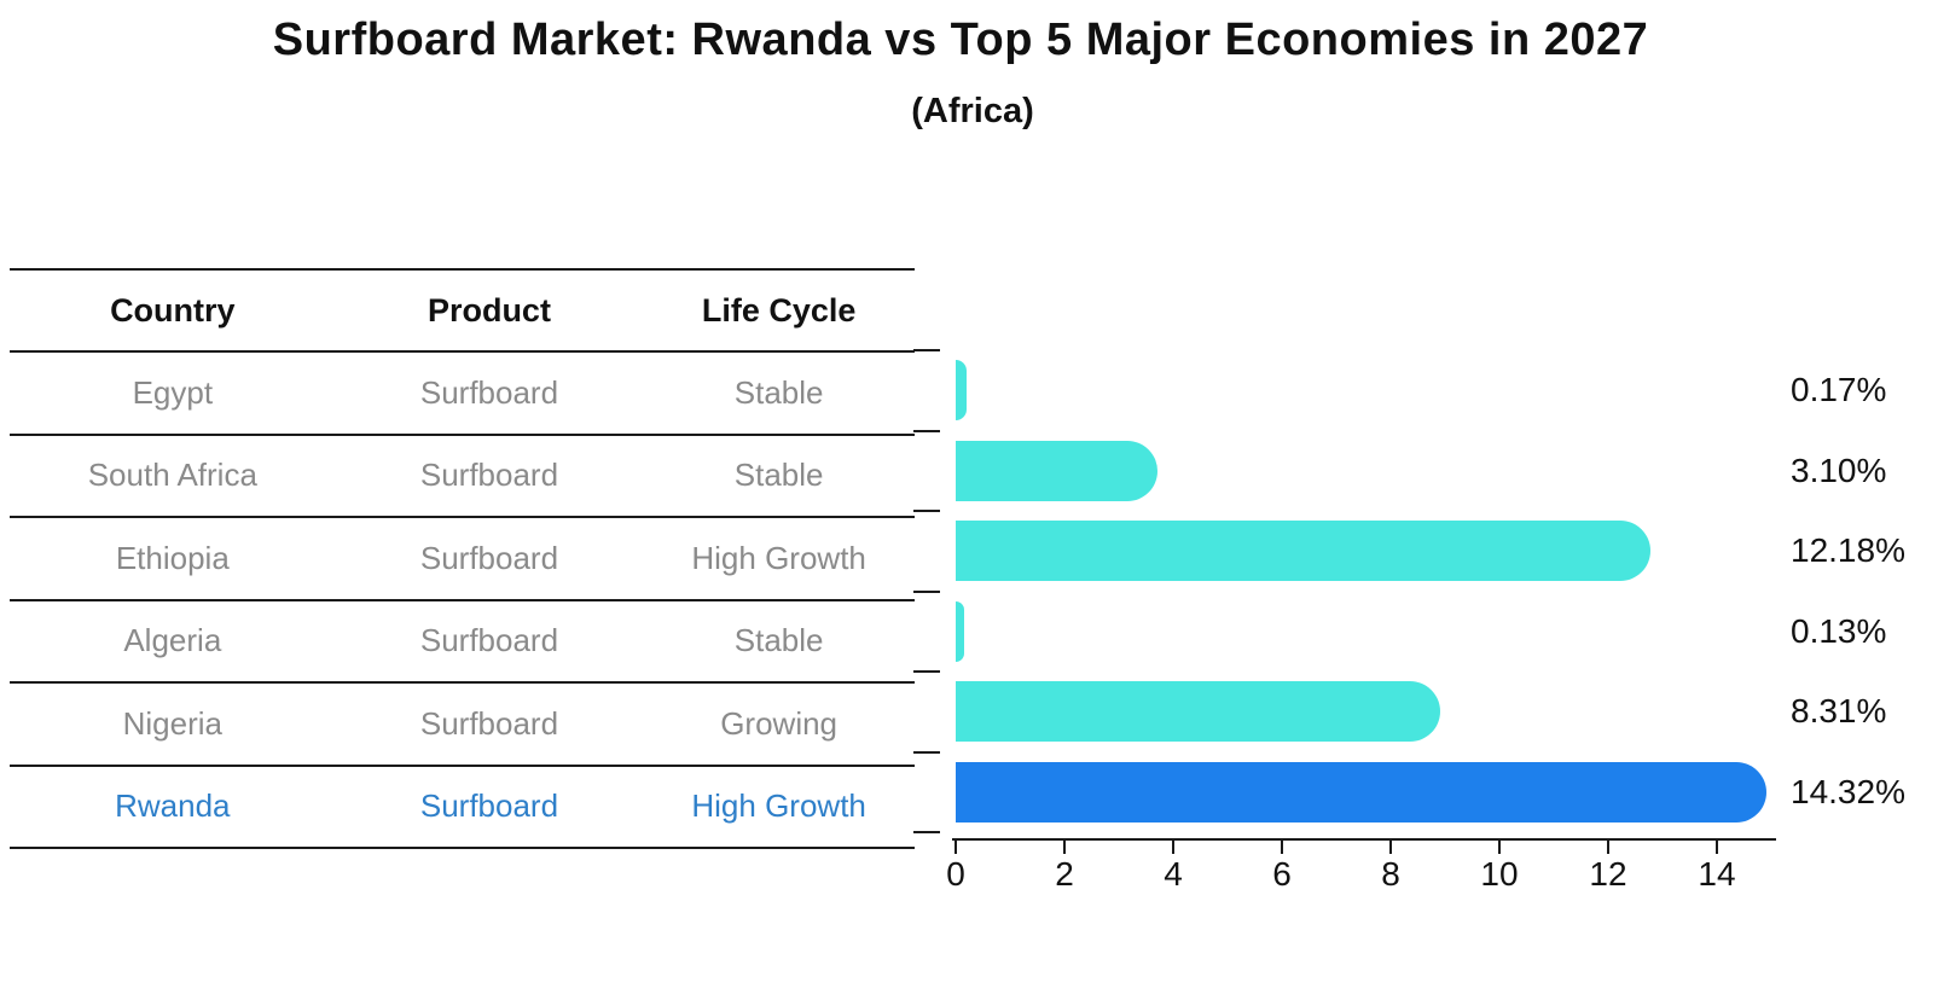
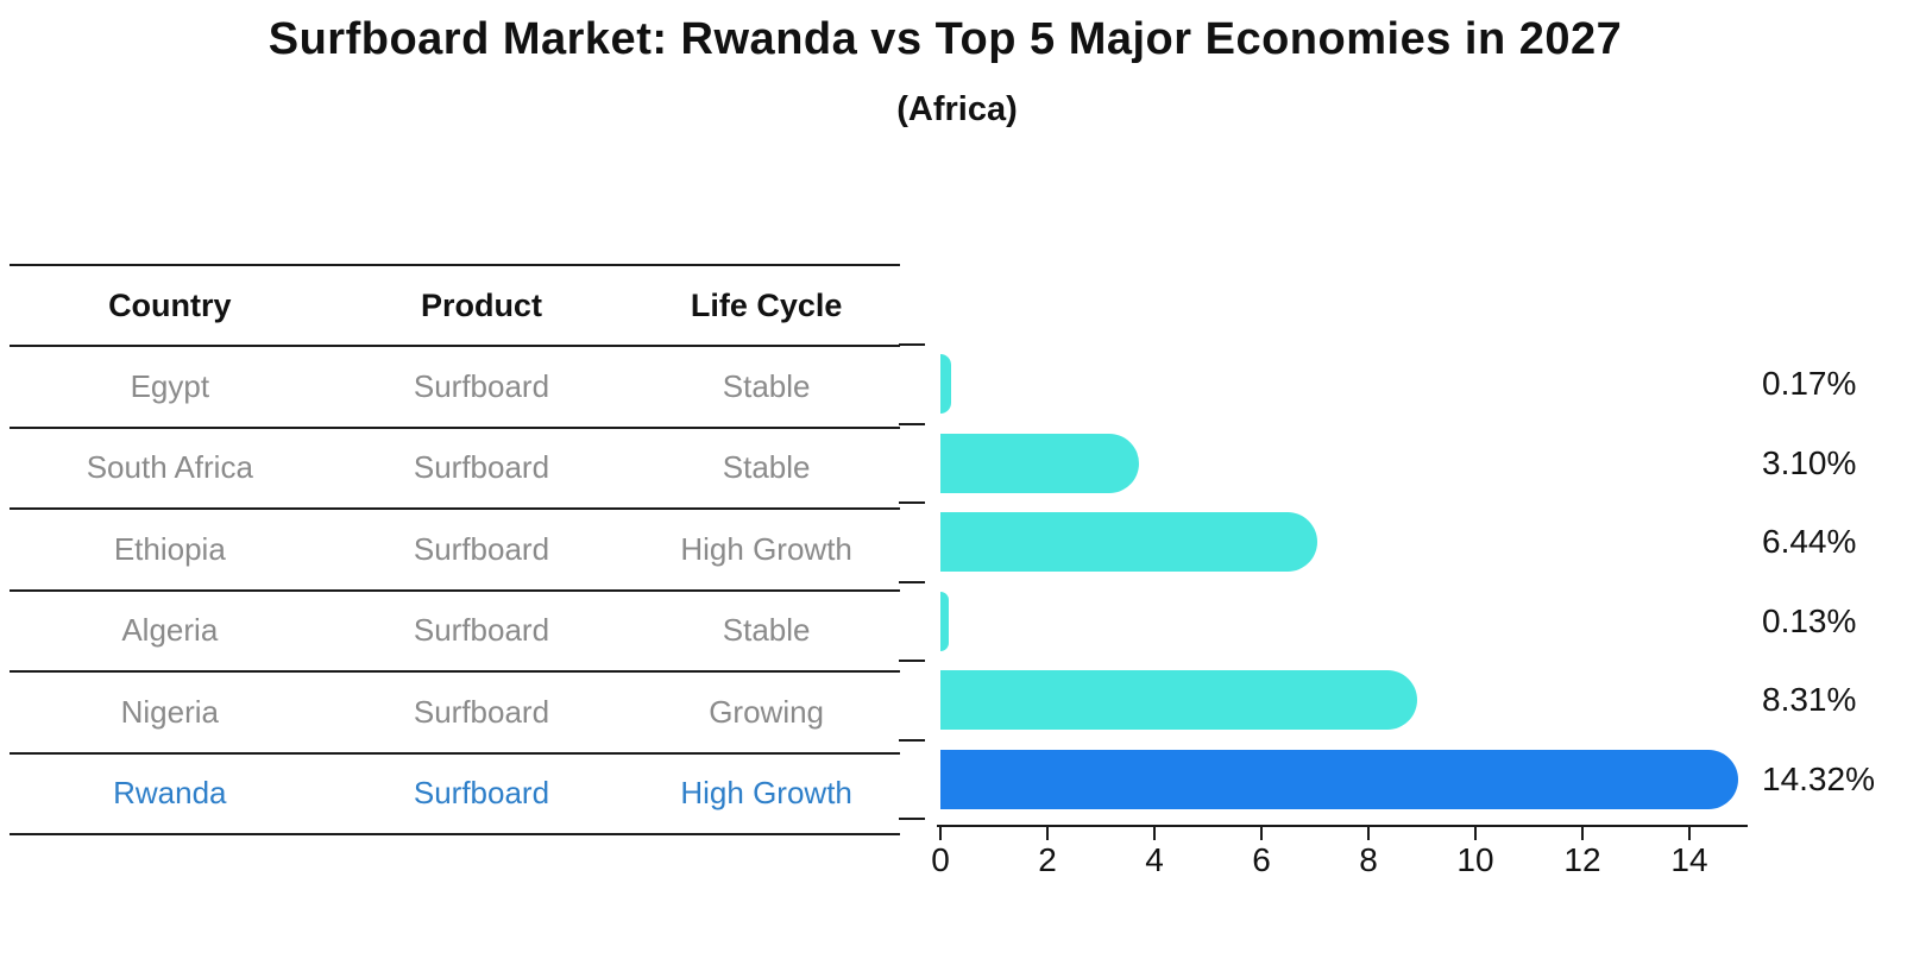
Ethiopia: 12.18% -> 6.44%
